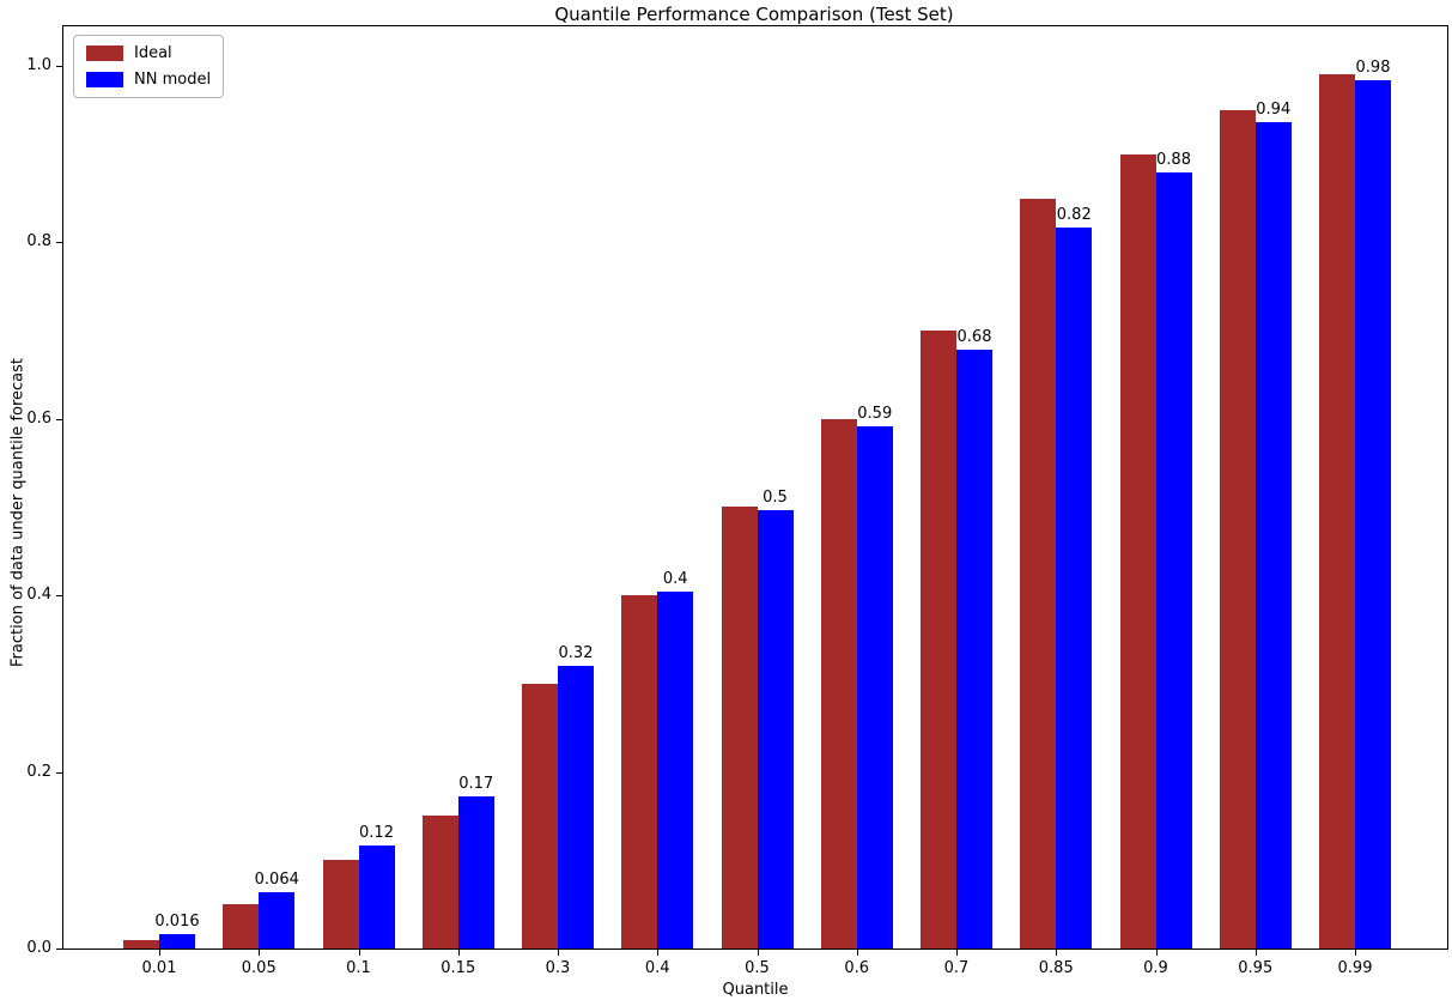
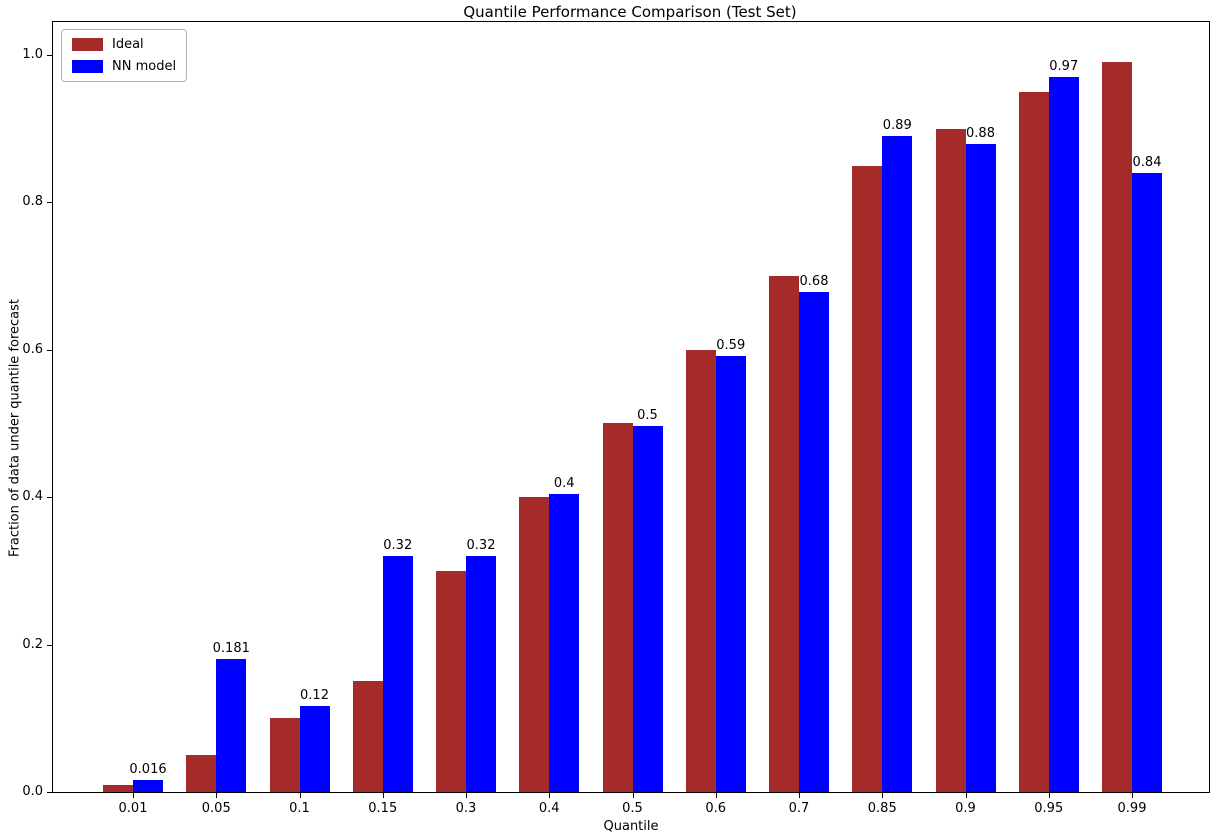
NN model/0.05: 0.064 -> 0.181
NN model/0.15: 0.17 -> 0.32
NN model/0.85: 0.82 -> 0.89
NN model/0.95: 0.94 -> 0.97
NN model/0.99: 0.98 -> 0.84
